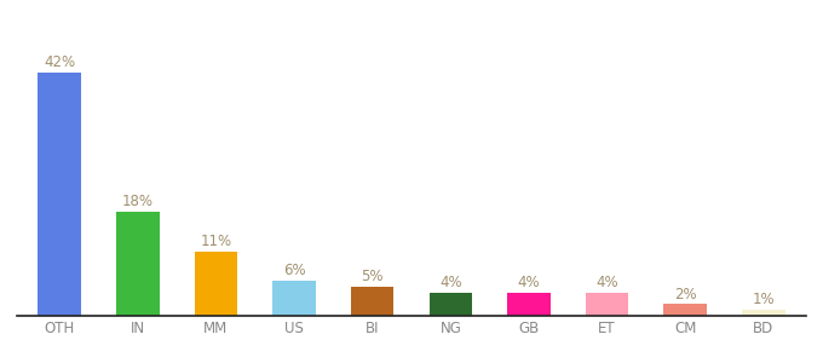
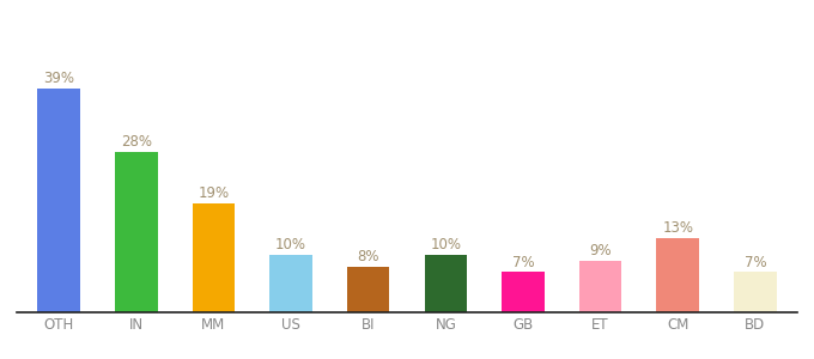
OTH: 42% -> 39%
IN: 18% -> 28%
MM: 11% -> 19%
US: 6% -> 10%
BI: 5% -> 8%
NG: 4% -> 10%
GB: 4% -> 7%
ET: 4% -> 9%
CM: 2% -> 13%
BD: 1% -> 7%
